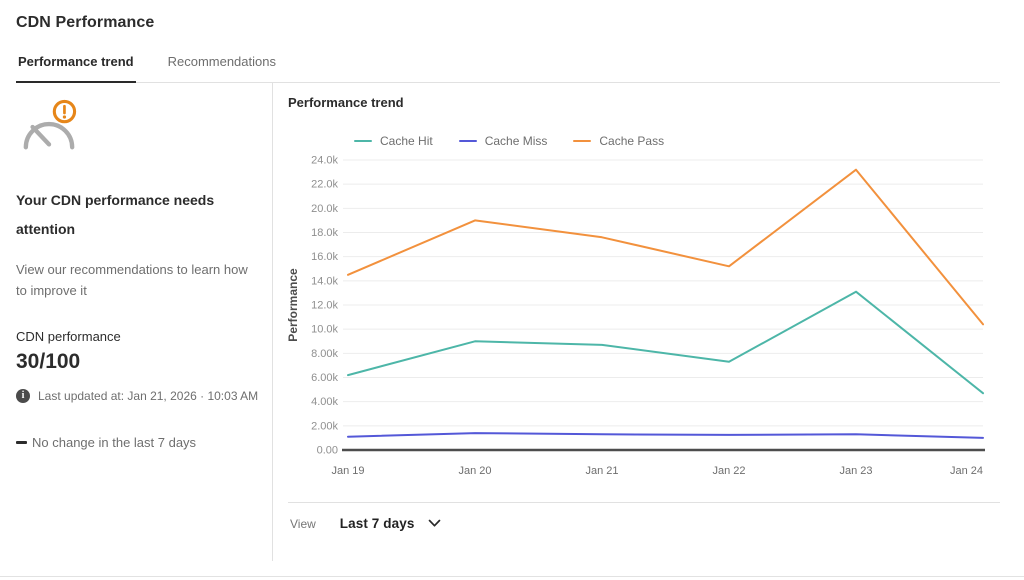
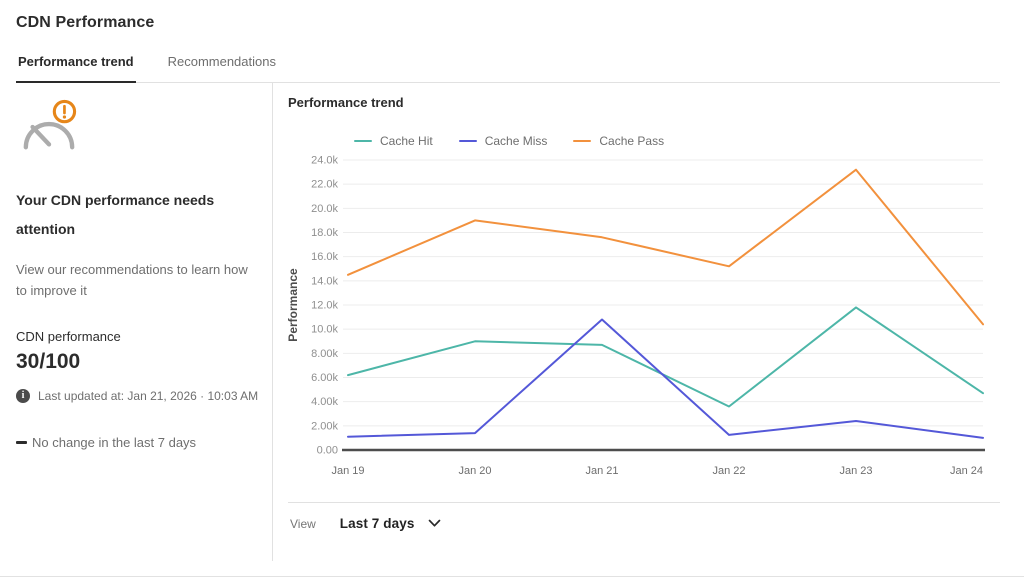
Cache Miss/Jan 21: 1.3k -> 10.8k
Cache Hit/Jan 22: 7.3k -> 3.6k
Cache Hit/Jan 23: 13.1k -> 11.8k
Cache Miss/Jan 23: 1.3k -> 2.4k
